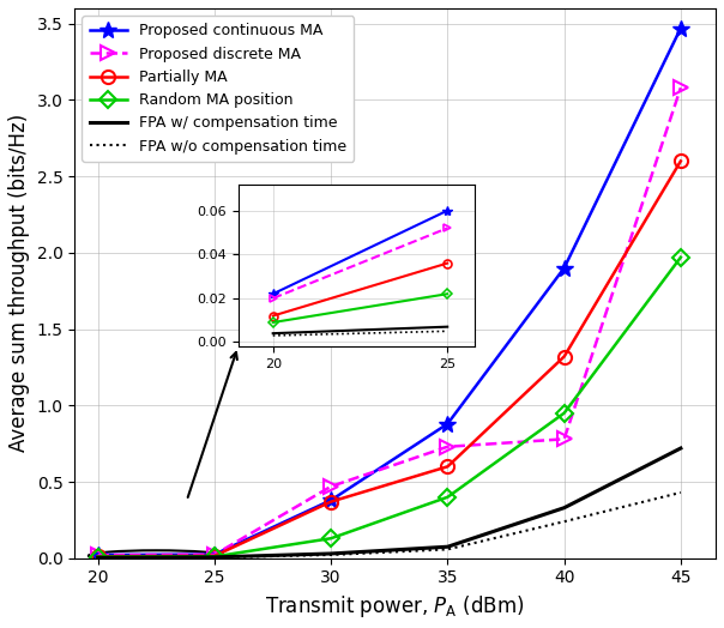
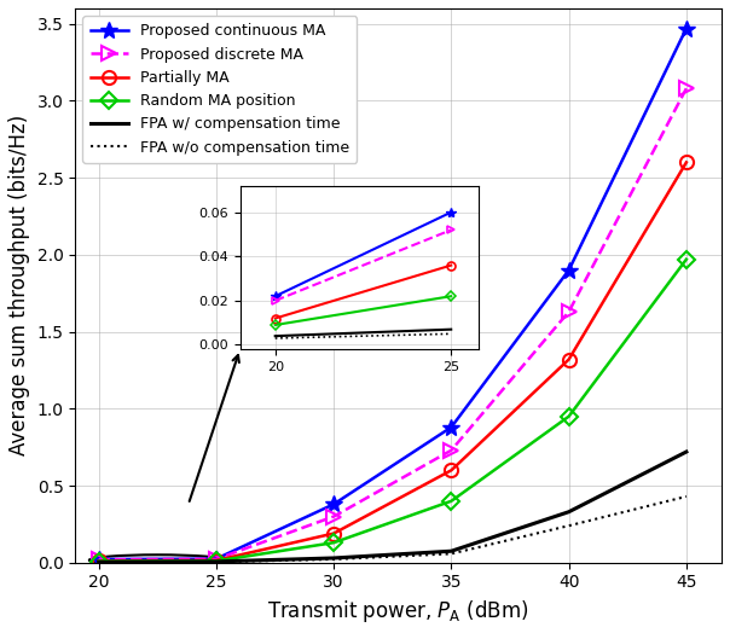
Proposed discrete MA/30: 0.47 -> 0.30
Partially MA/30: 0.37 -> 0.19
Proposed discrete MA/40: 0.78 -> 1.63
